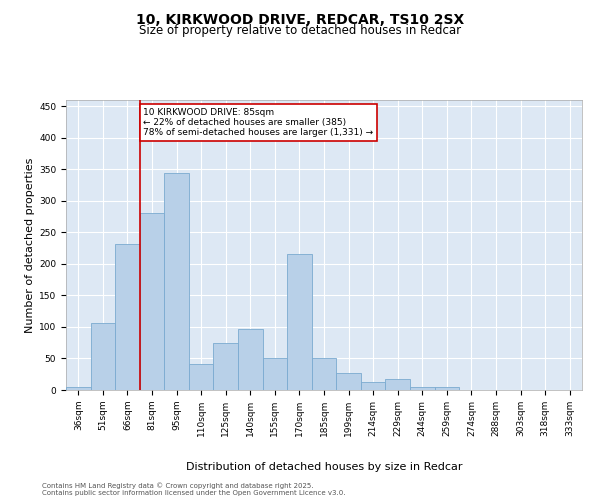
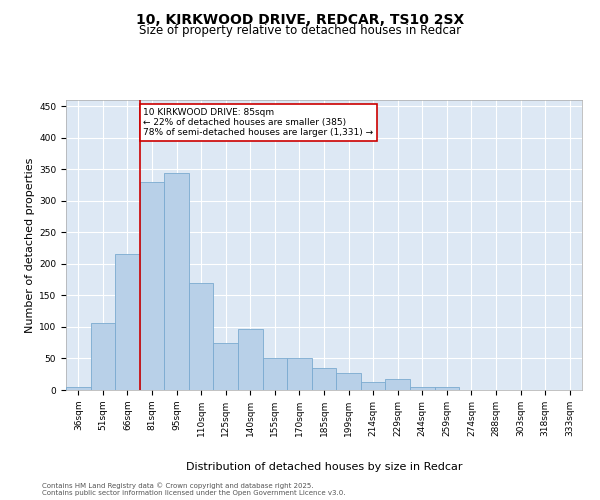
66sqm: 232 -> 215
81sqm: 280 -> 330
110sqm: 42 -> 170
170sqm: 216 -> 50
185sqm: 50 -> 35
